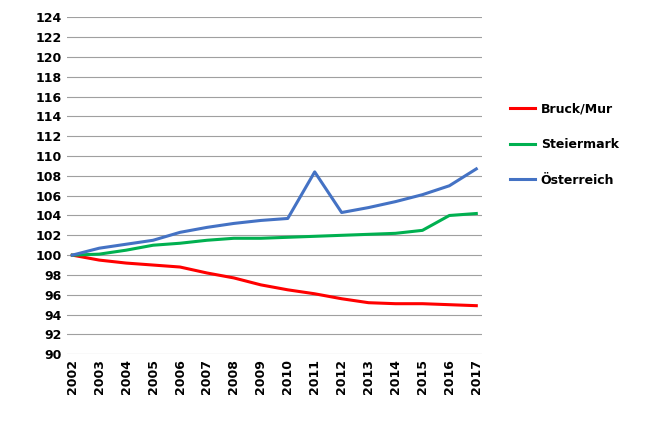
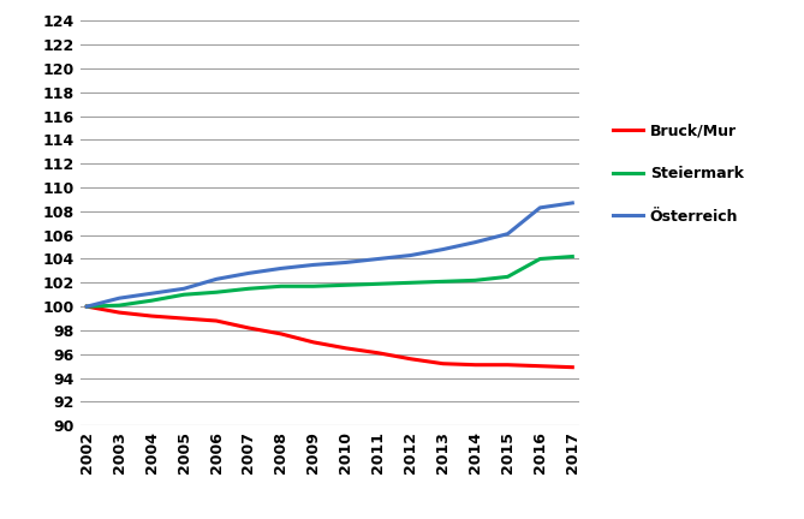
Österreich/2011: 108.4 -> 104.0
Österreich/2016: 107.0 -> 108.3
